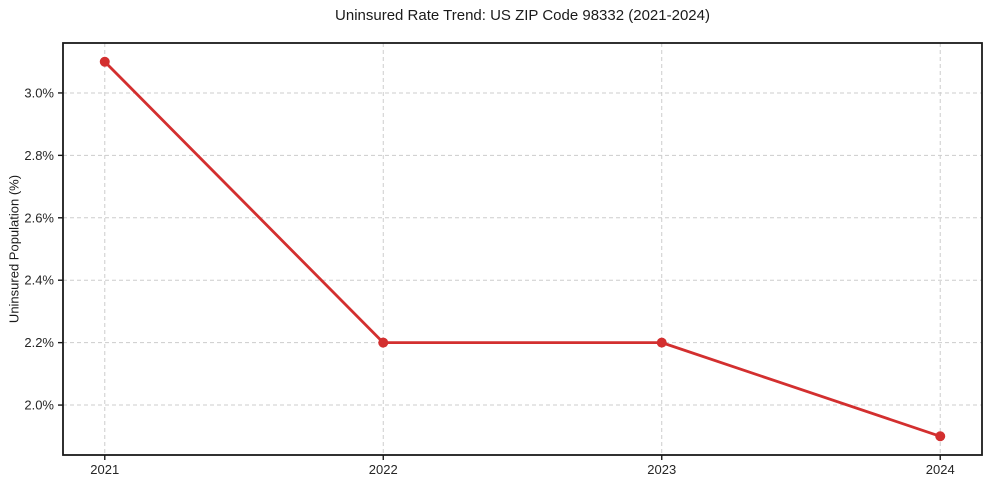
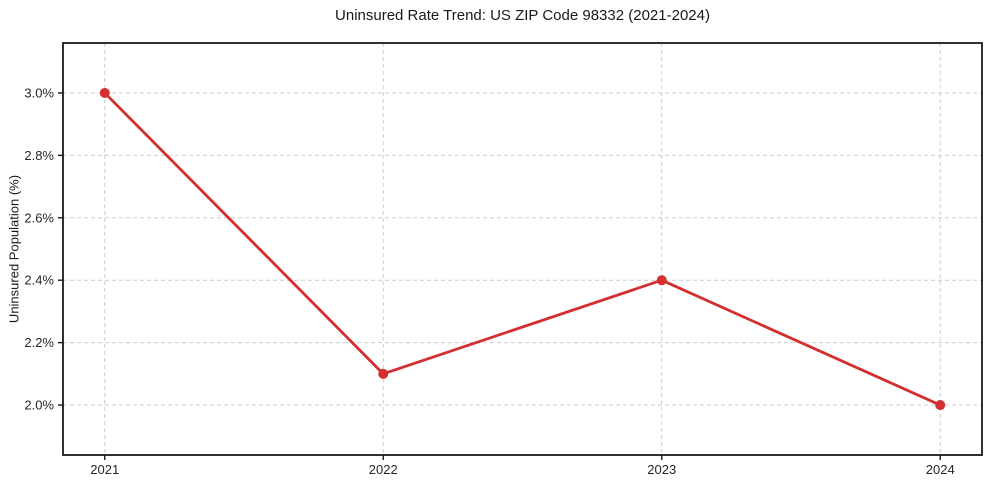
2021: 3.1% -> 3.0%
2022: 2.2% -> 2.1%
2023: 2.2% -> 2.4%
2024: 1.9% -> 2.0%
